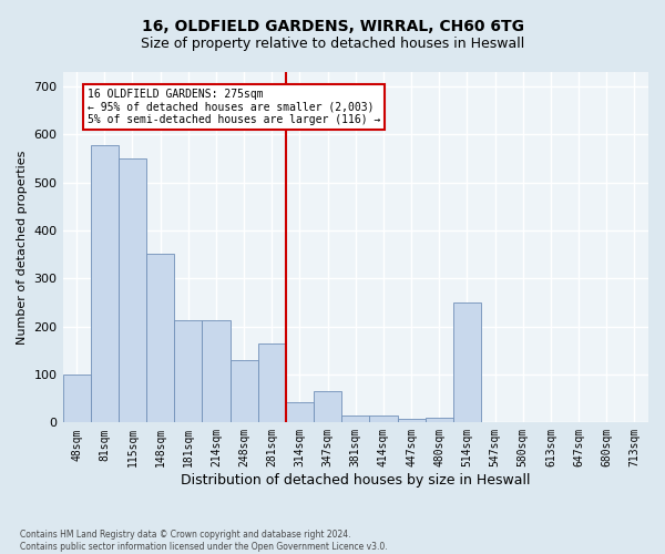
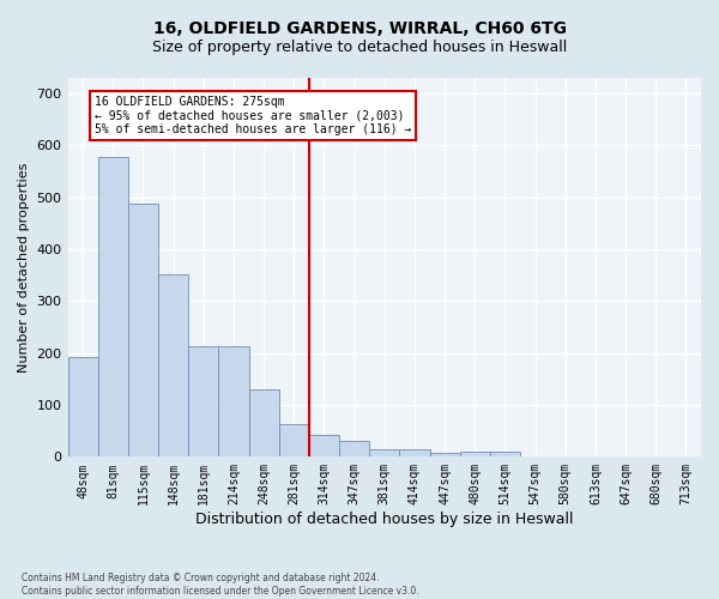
48sqm: 100 -> 192
115sqm: 550 -> 487
281sqm: 165 -> 63
347sqm: 65 -> 30
514sqm: 250 -> 10
